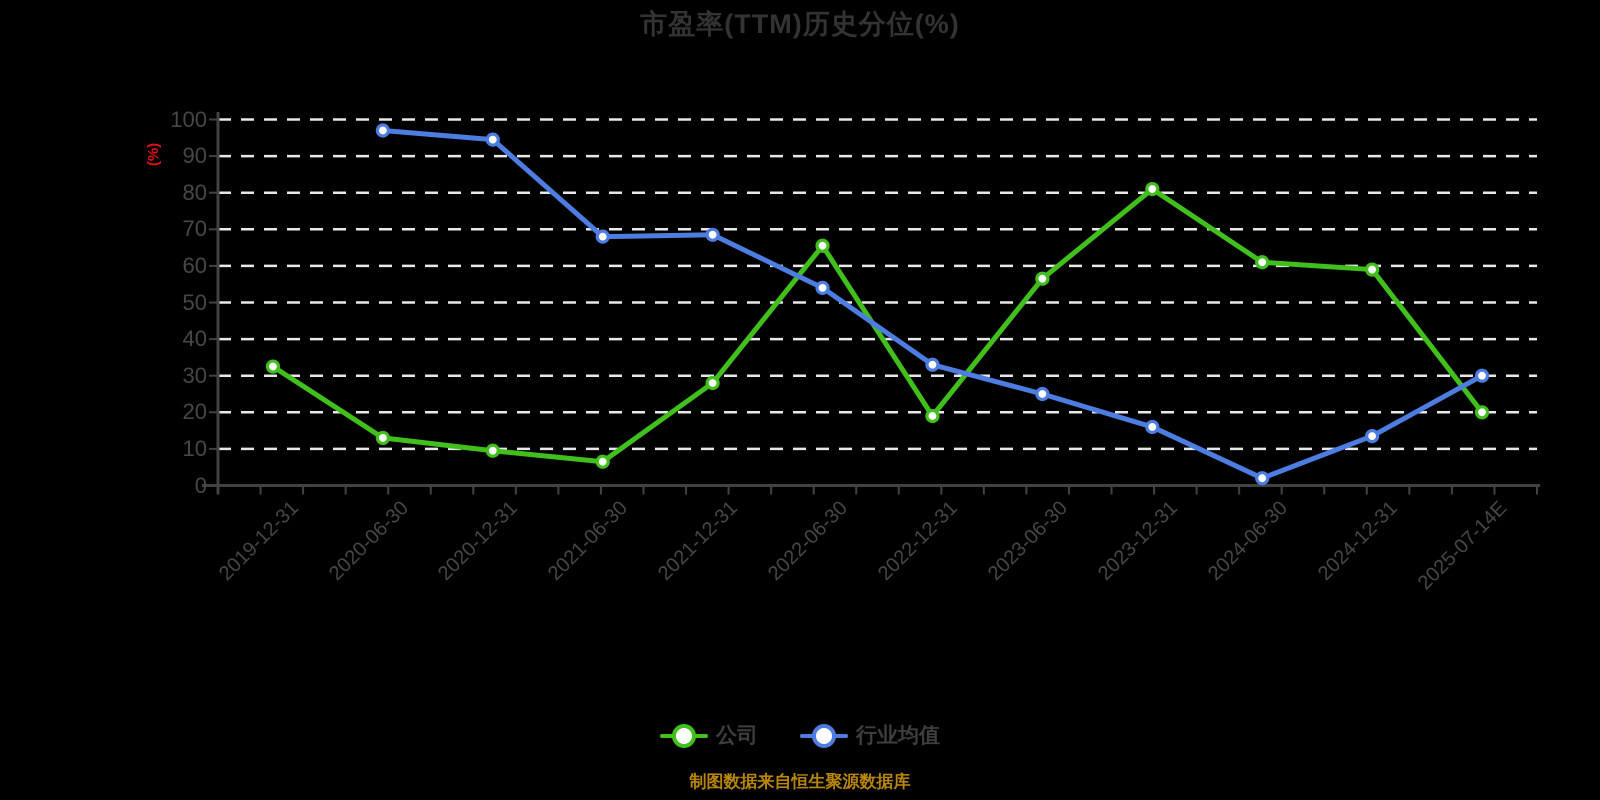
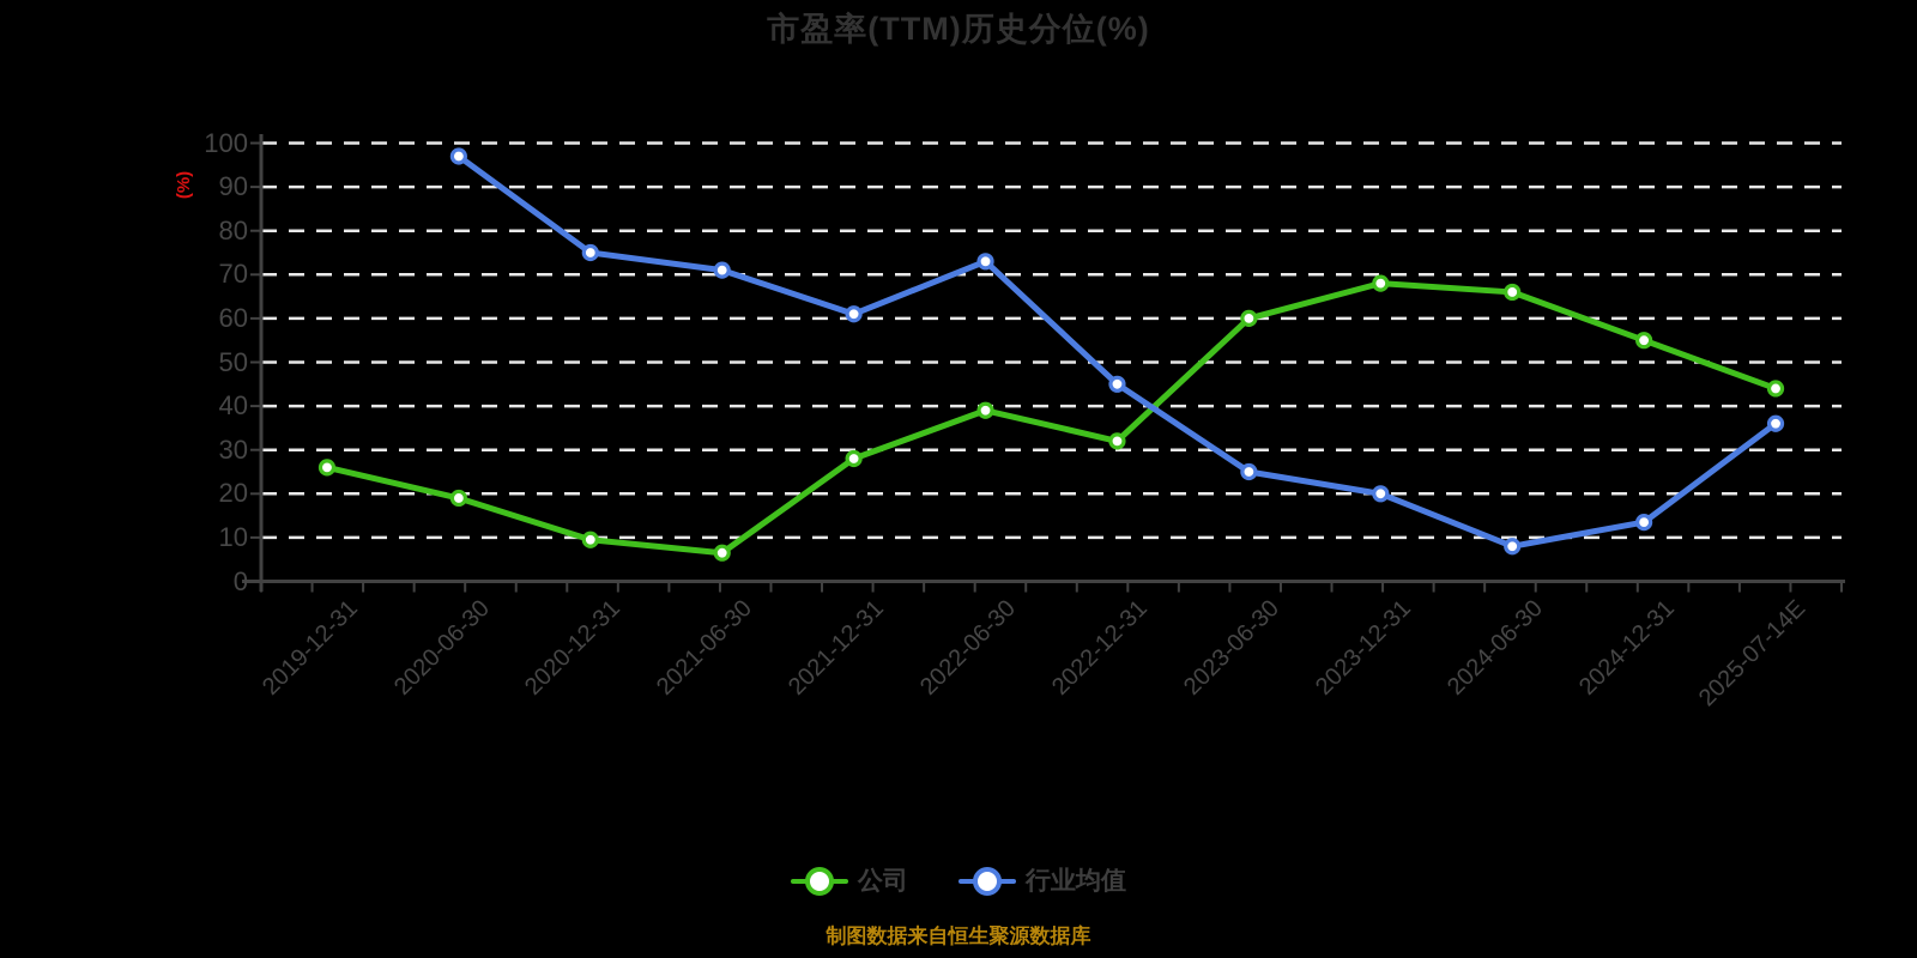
公司/2019-12-31: 32 -> 26
公司/2020-06-30: 13 -> 19
行业均值/2020-12-31: 94 -> 75
行业均值/2021-06-30: 68 -> 71
行业均值/2021-12-31: 68 -> 61
公司/2022-06-30: 66 -> 39
行业均值/2022-06-30: 54 -> 73
公司/2022-12-31: 19 -> 32
行业均值/2022-12-31: 33 -> 45
公司/2023-06-30: 56 -> 60
公司/2023-12-31: 81 -> 68
行业均值/2023-12-31: 16 -> 20
公司/2024-06-30: 61 -> 66
行业均值/2024-06-30: 2 -> 8
公司/2024-12-31: 59 -> 55
公司/2025-07-14E: 20 -> 44
行业均值/2025-07-14E: 30 -> 36
